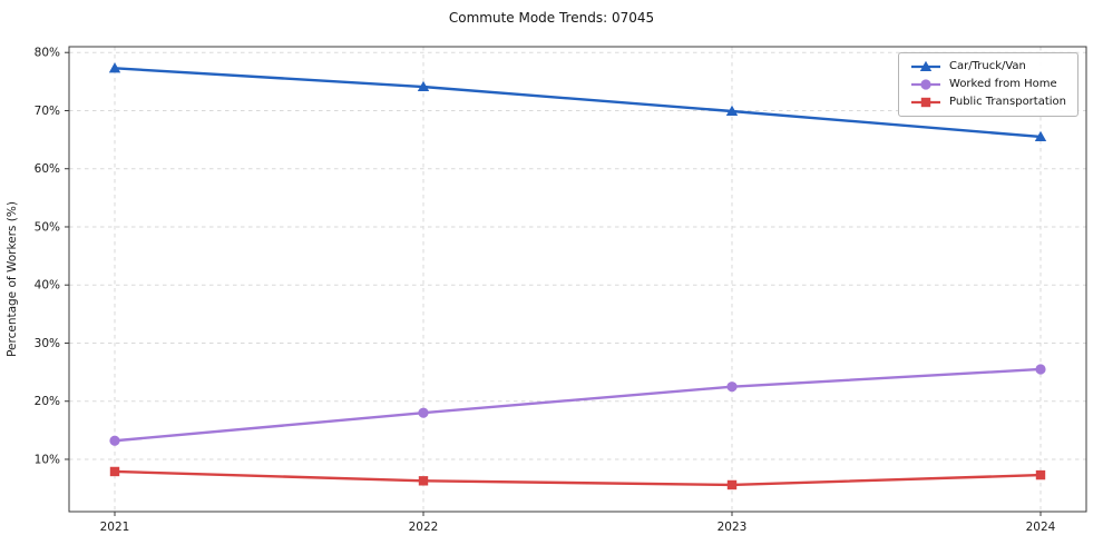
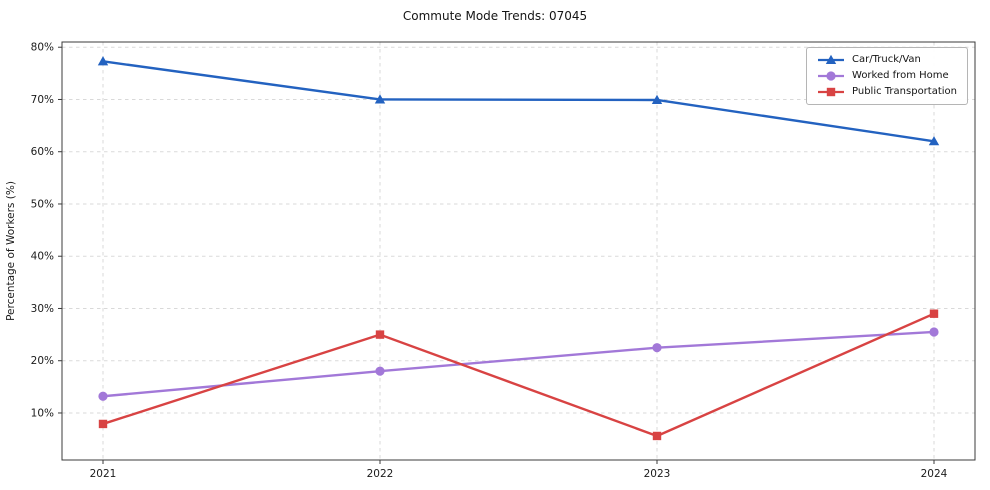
Car/Truck/Van/2022: 74% -> 70%
Public Transportation/2022: 6% -> 25%
Car/Truck/Van/2024: 66% -> 62%
Public Transportation/2024: 7% -> 29%
